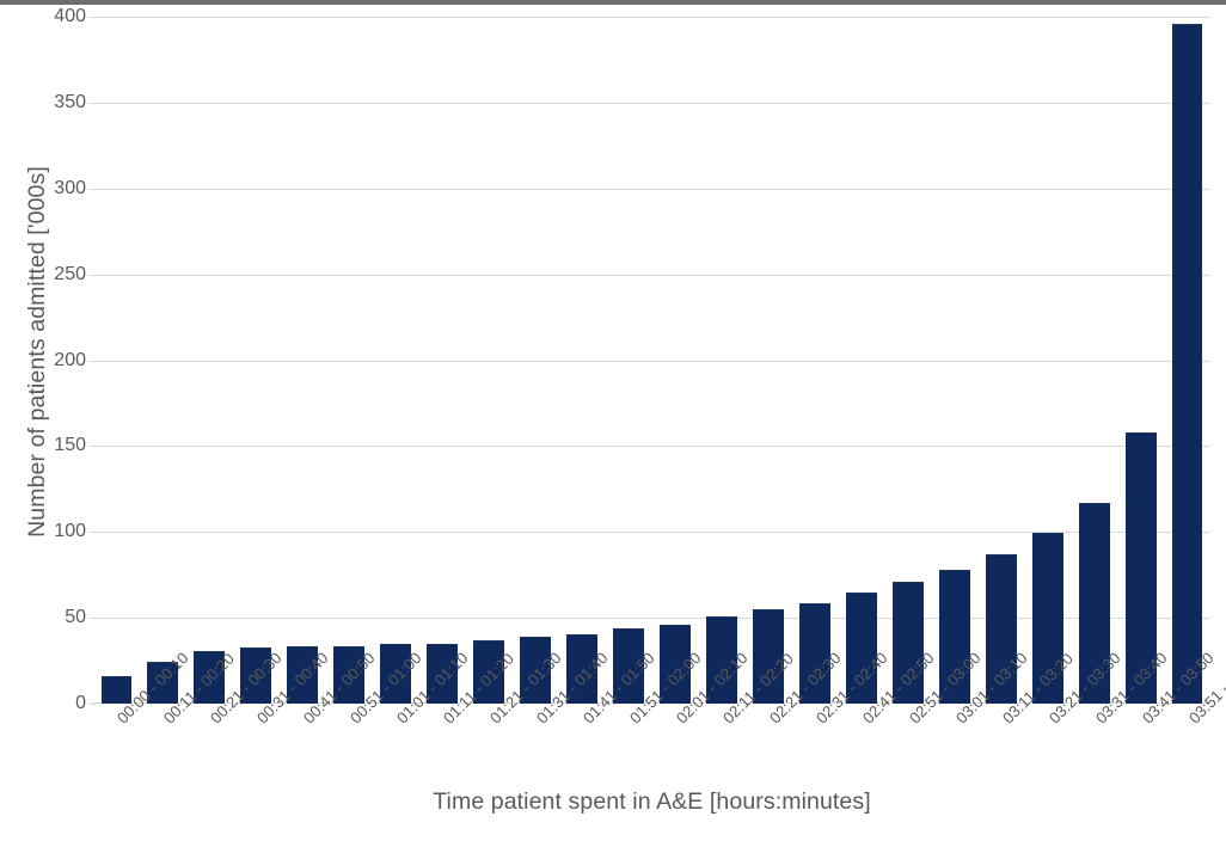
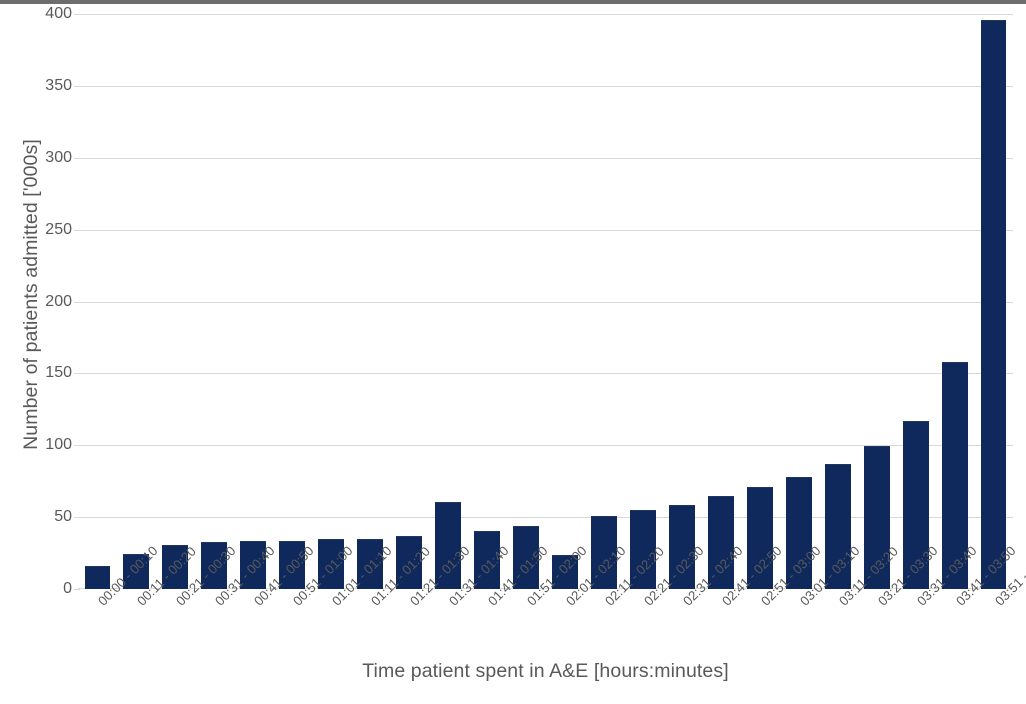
01:31 - 01:40: 38 -> 60
02:01 - 02:10: 45 -> 23
